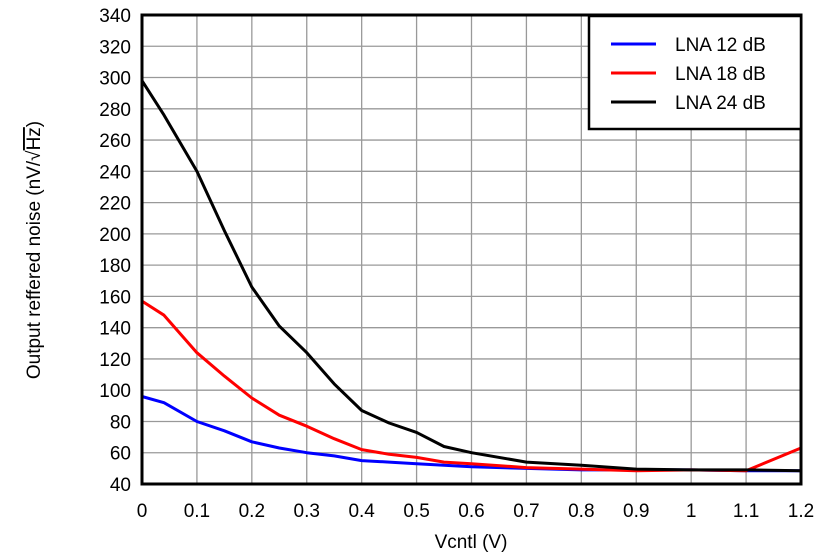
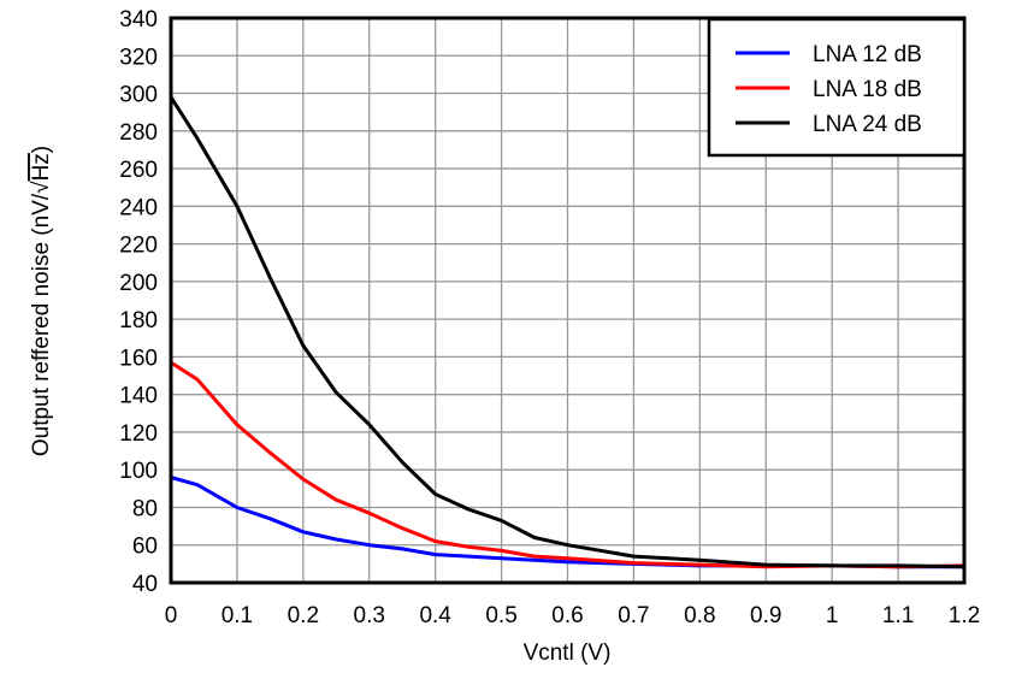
LNA 18 dB/1.2: 63 -> 49
